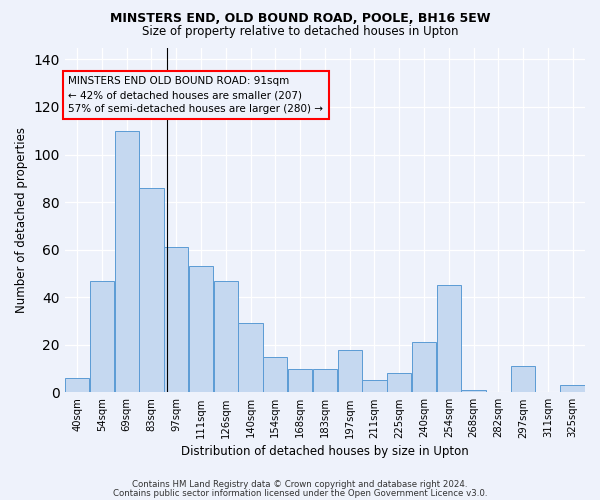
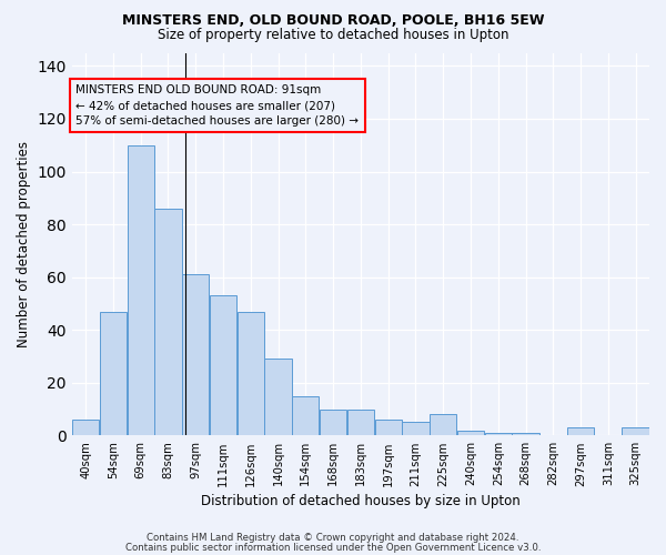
197sqm: 18 -> 6
240sqm: 21 -> 2
254sqm: 45 -> 1
297sqm: 11 -> 3
